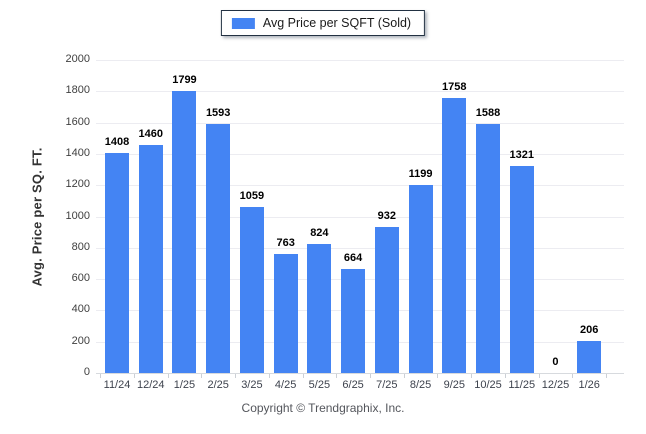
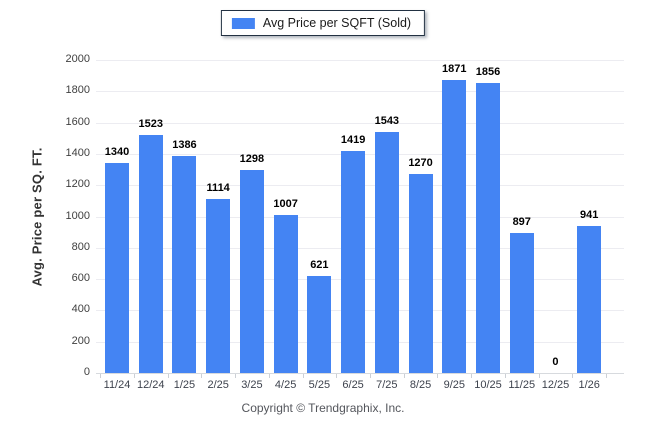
11/24: 1408 -> 1340
12/24: 1460 -> 1523
1/25: 1799 -> 1386
2/25: 1593 -> 1114
3/25: 1059 -> 1298
4/25: 763 -> 1007
5/25: 824 -> 621
6/25: 664 -> 1419
7/25: 932 -> 1543
8/25: 1199 -> 1270
9/25: 1758 -> 1871
10/25: 1588 -> 1856
11/25: 1321 -> 897
1/26: 206 -> 941
